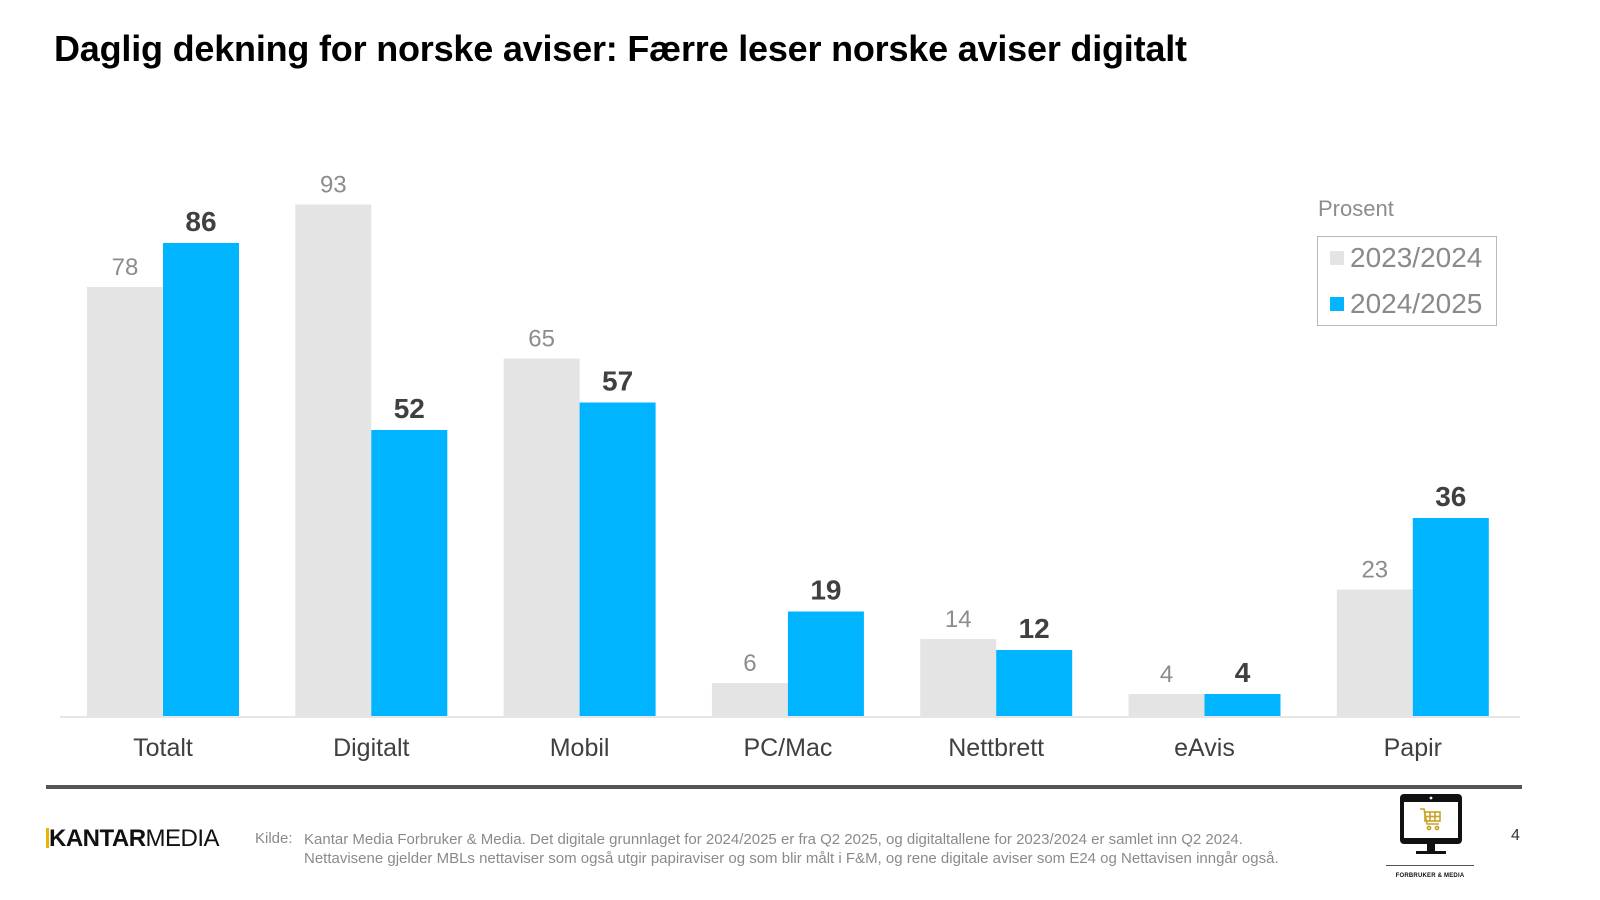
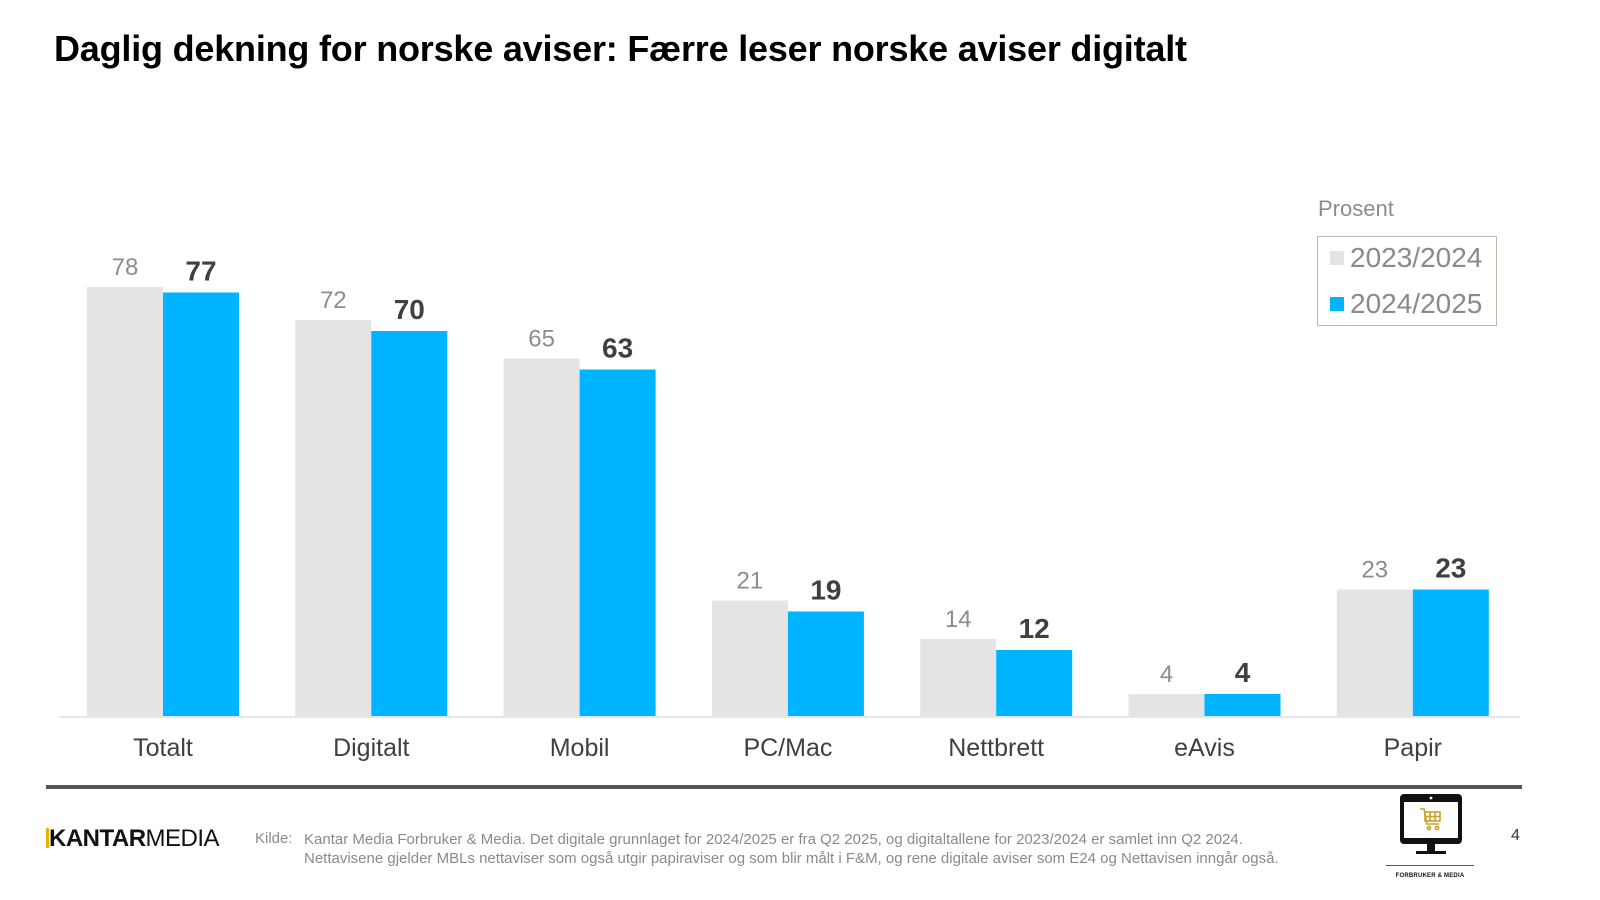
2024/2025/Totalt: 86 -> 77
2023/2024/Digitalt: 93 -> 72
2024/2025/Digitalt: 52 -> 70
2024/2025/Mobil: 57 -> 63
2023/2024/PC/Mac: 6 -> 21
2024/2025/Papir: 36 -> 23
